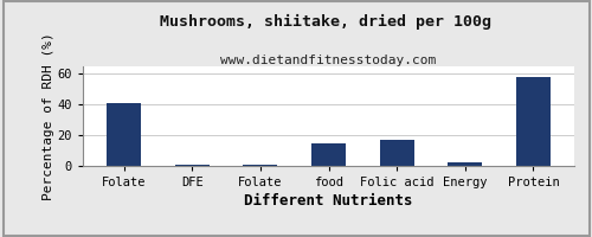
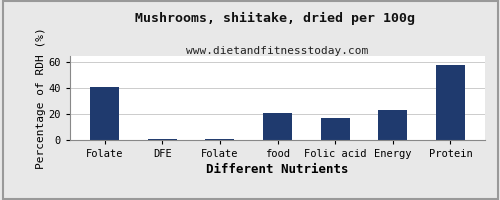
food: 15 -> 21
Energy: 2 -> 23
